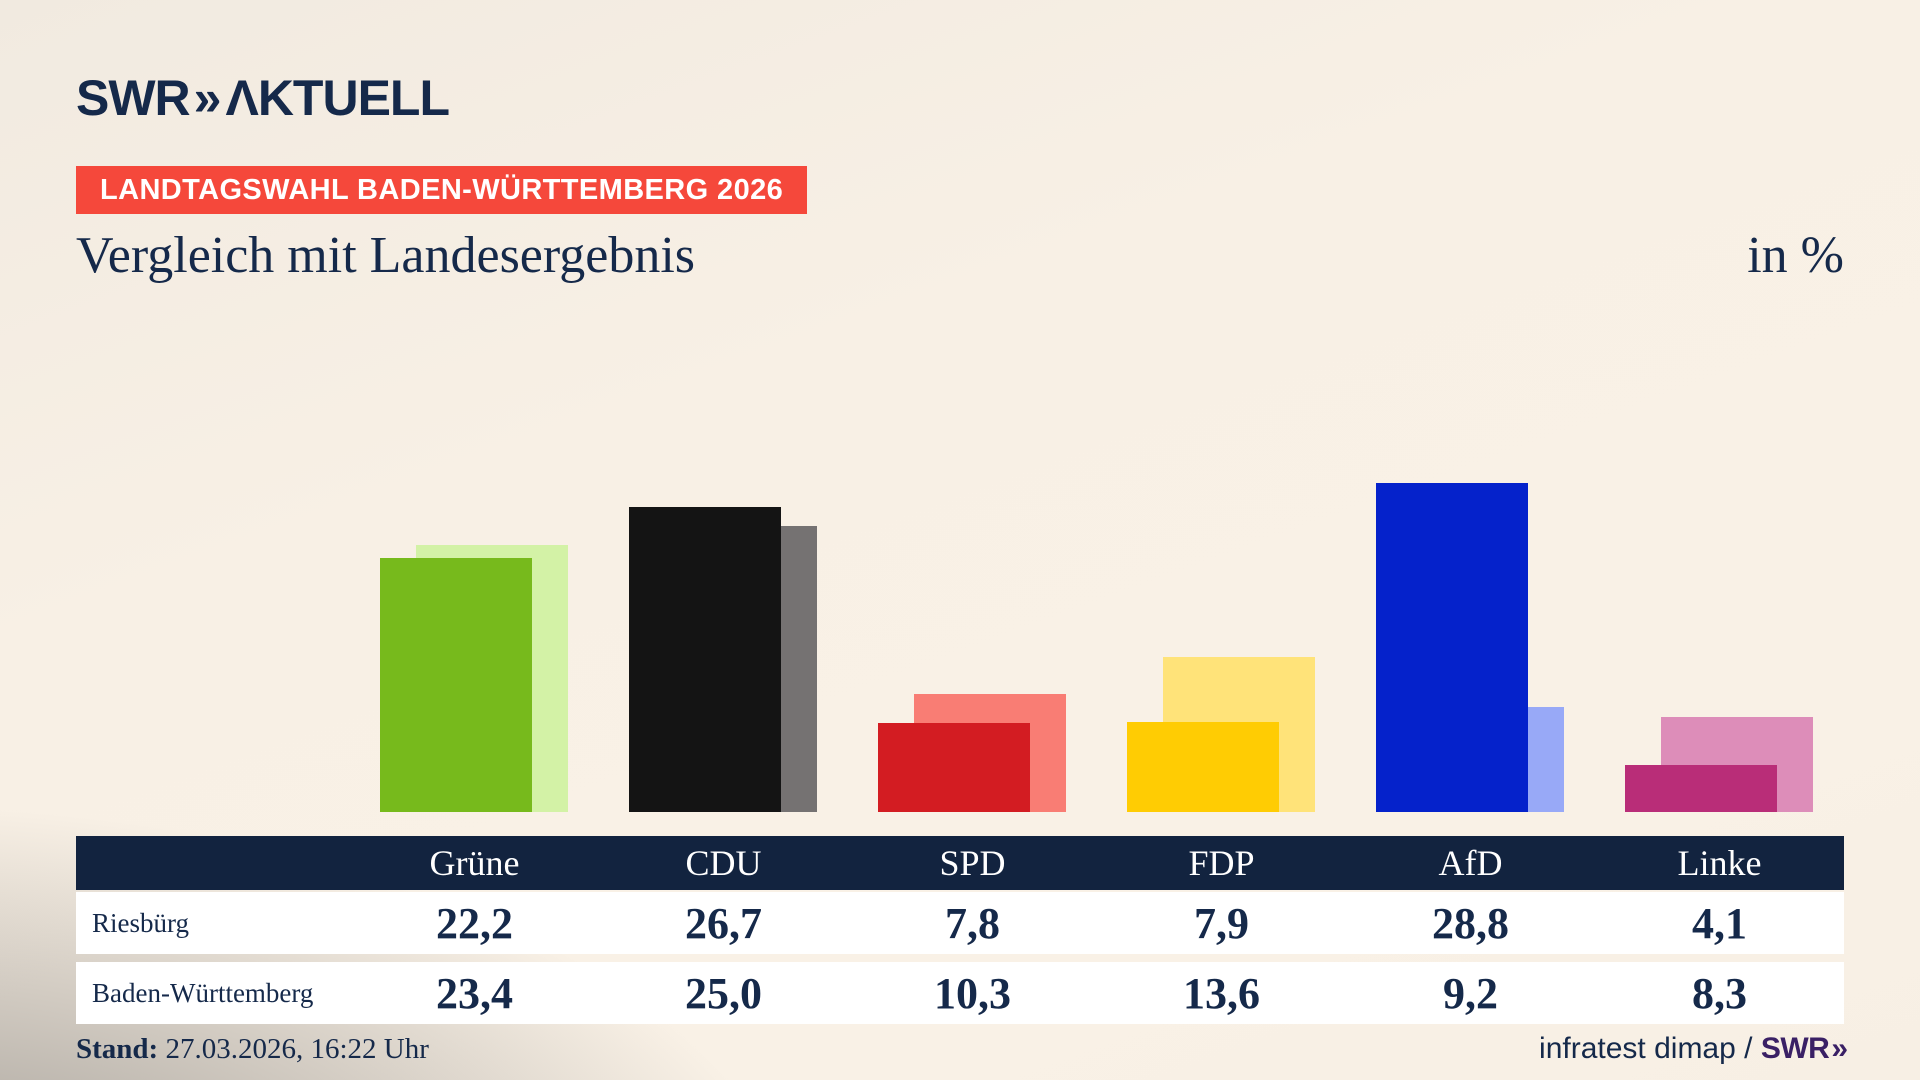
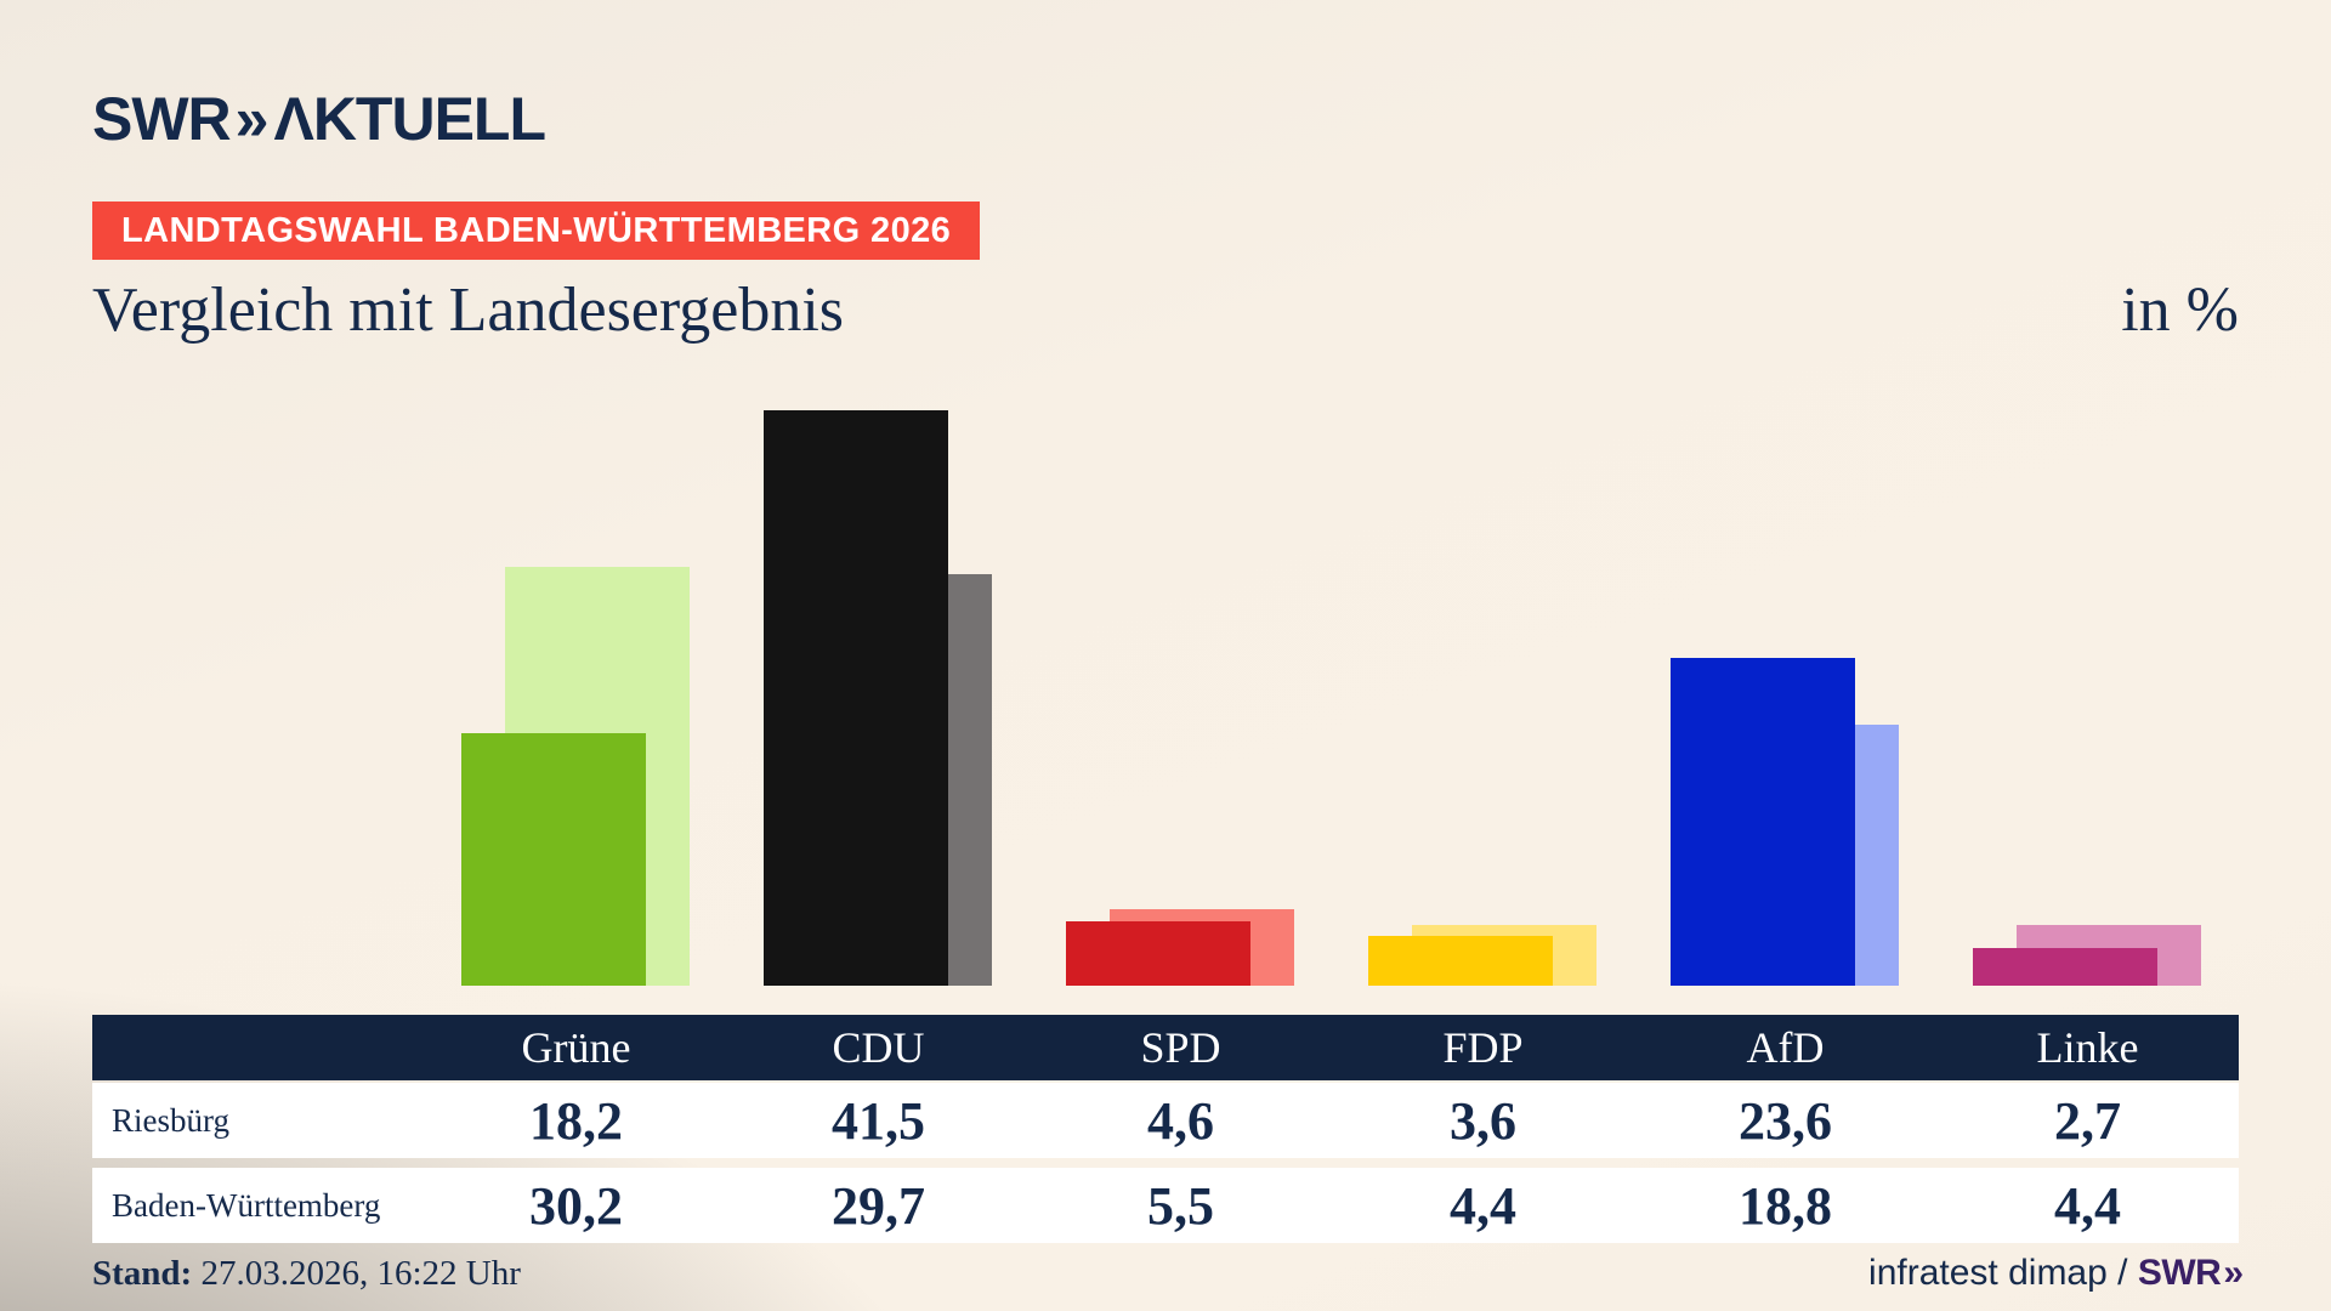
Riesbürg/Grüne: 22,2 -> 18,2
Baden-Württemberg/Grüne: 23,4 -> 30,2
Riesbürg/CDU: 26,7 -> 41,5
Baden-Württemberg/CDU: 25,0 -> 29,7
Riesbürg/SPD: 7,8 -> 4,6
Baden-Württemberg/SPD: 10,3 -> 5,5
Riesbürg/FDP: 7,9 -> 3,6
Baden-Württemberg/FDP: 13,6 -> 4,4
Riesbürg/AfD: 28,8 -> 23,6
Baden-Württemberg/AfD: 9,2 -> 18,8
Riesbürg/Linke: 4,1 -> 2,7
Baden-Württemberg/Linke: 8,3 -> 4,4
